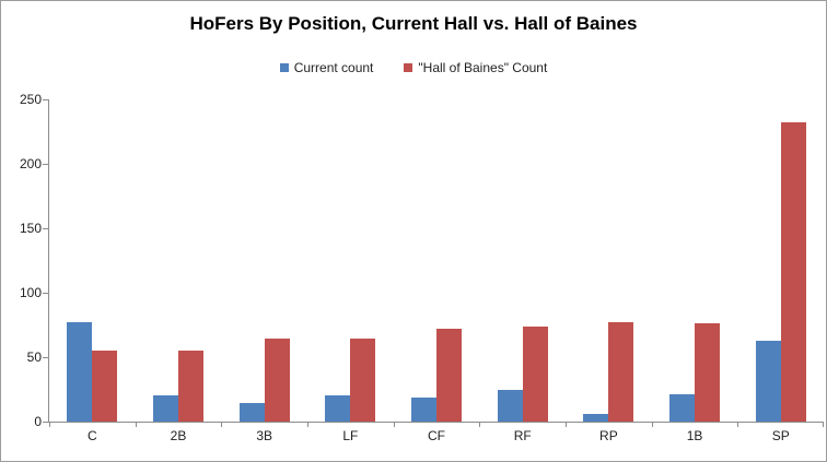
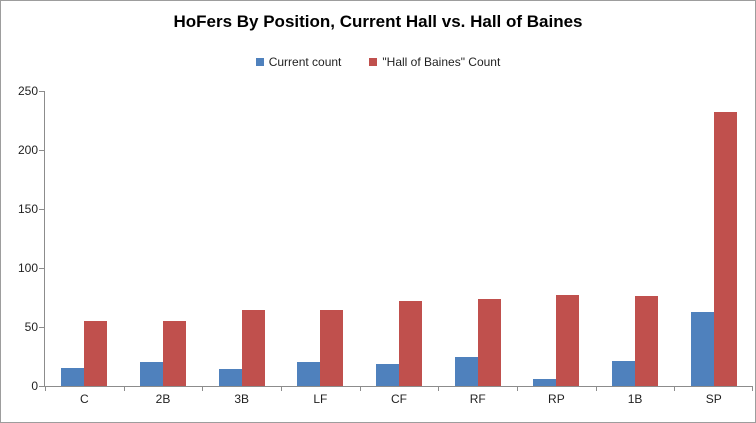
Current count/C: 77 -> 15
